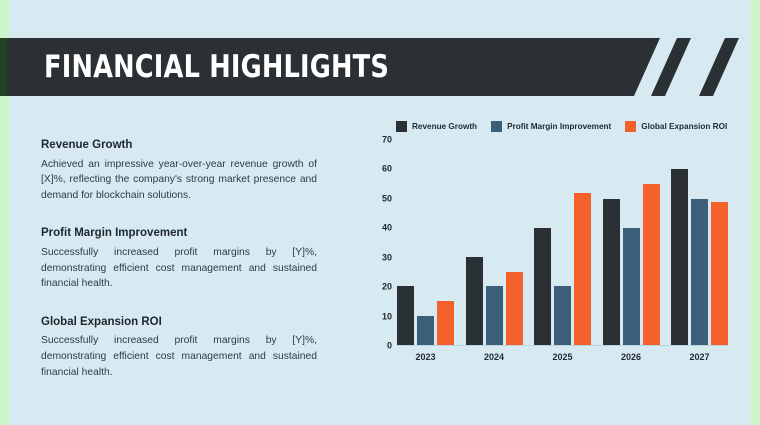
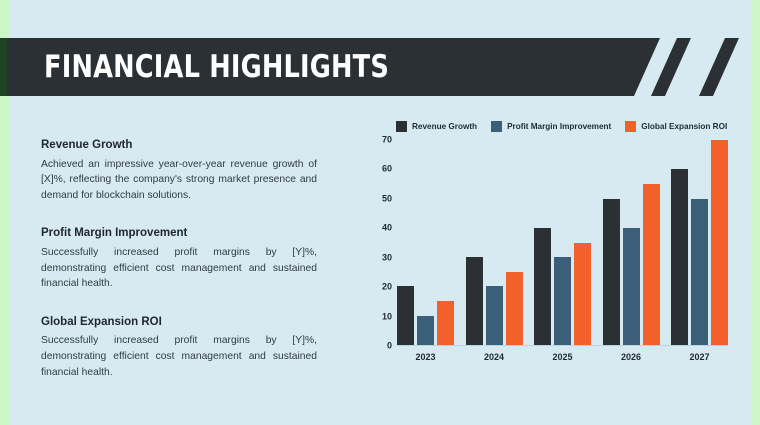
Profit Margin Improvement/2025: 20 -> 30
Global Expansion ROI/2025: 52 -> 35
Global Expansion ROI/2027: 49 -> 70
